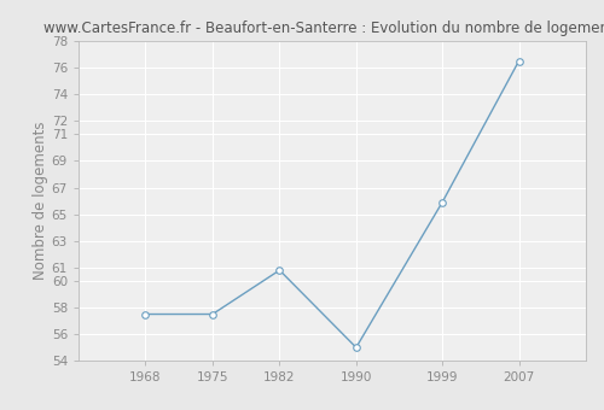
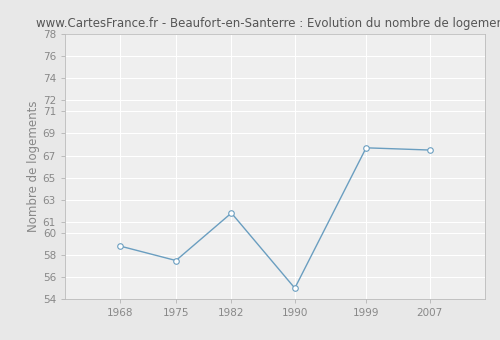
1968: 57.5 -> 58.8
1982: 60.8 -> 61.8
1999: 65.9 -> 67.7
2007: 76.5 -> 67.5
